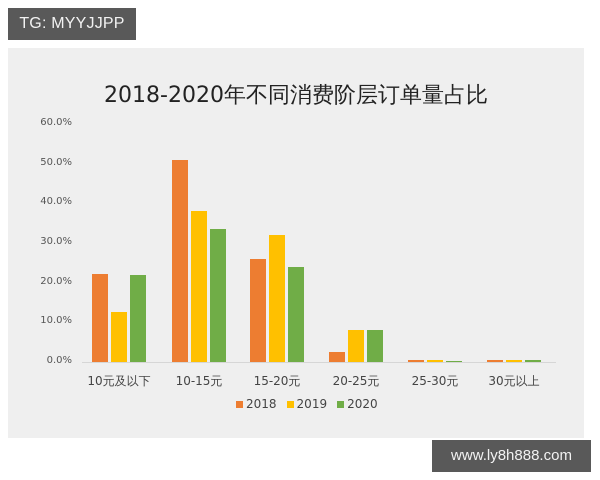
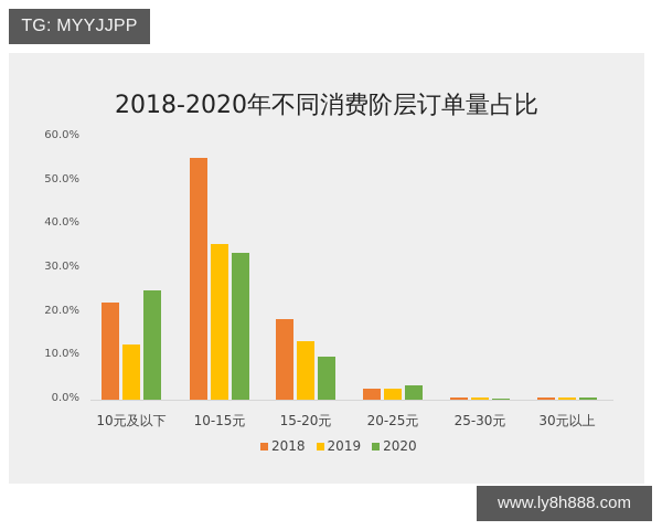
2020/10元及以下: 22% -> 25%
2018/10-15元: 51% -> 55%
2019/10-15元: 38% -> 36%
2018/15-20元: 26% -> 18%
2019/15-20元: 32% -> 13%
2020/15-20元: 24% -> 10%
2019/20-25元: 8% -> 3%
2020/20-25元: 8% -> 3%
